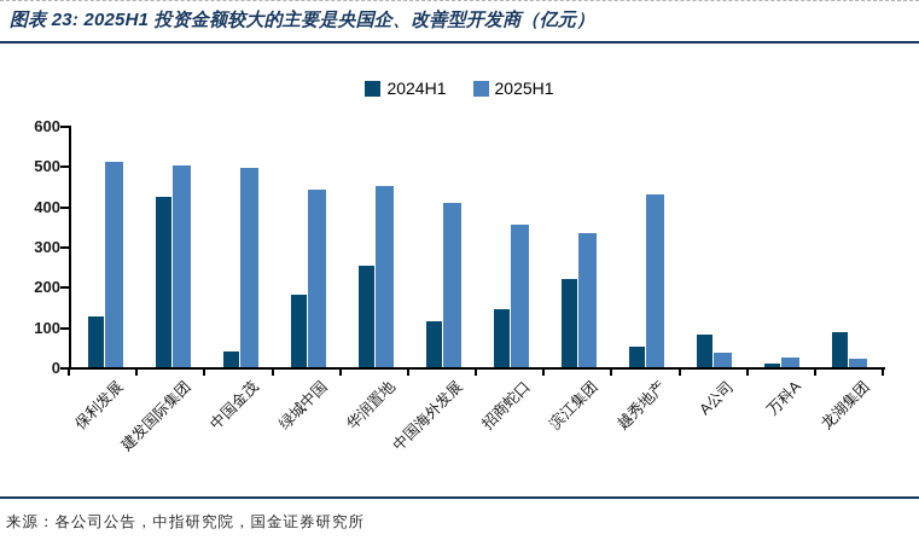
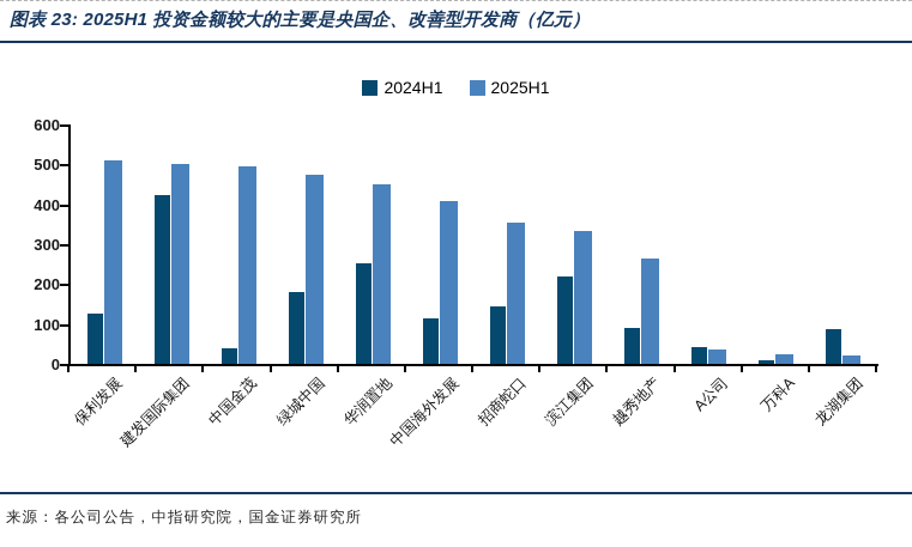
2025H1/绿城中国: 440 -> 480
2024H1/越秀地产: 50 -> 90
2025H1/越秀地产: 430 -> 260
2024H1/A公司: 80 -> 40
